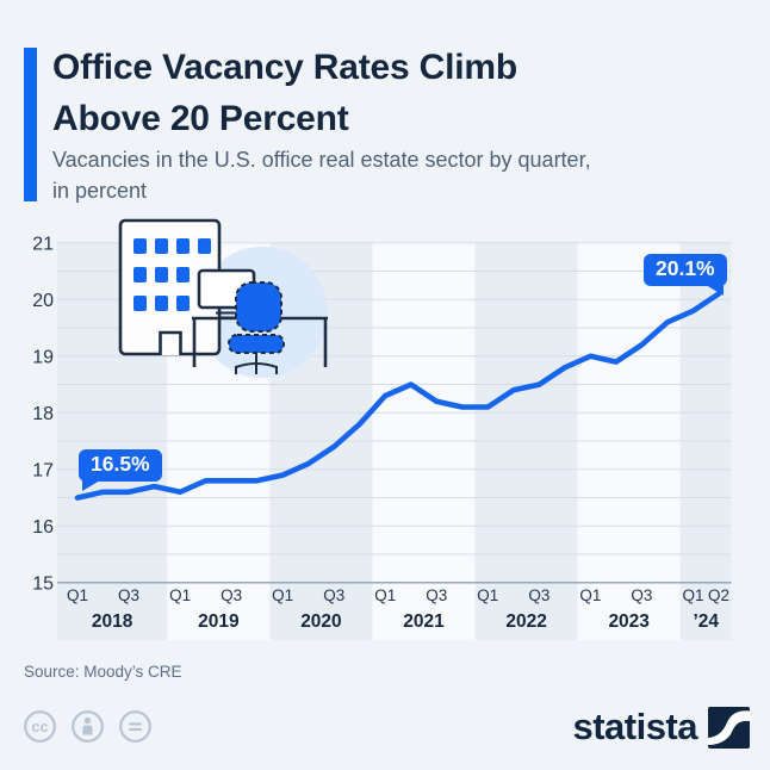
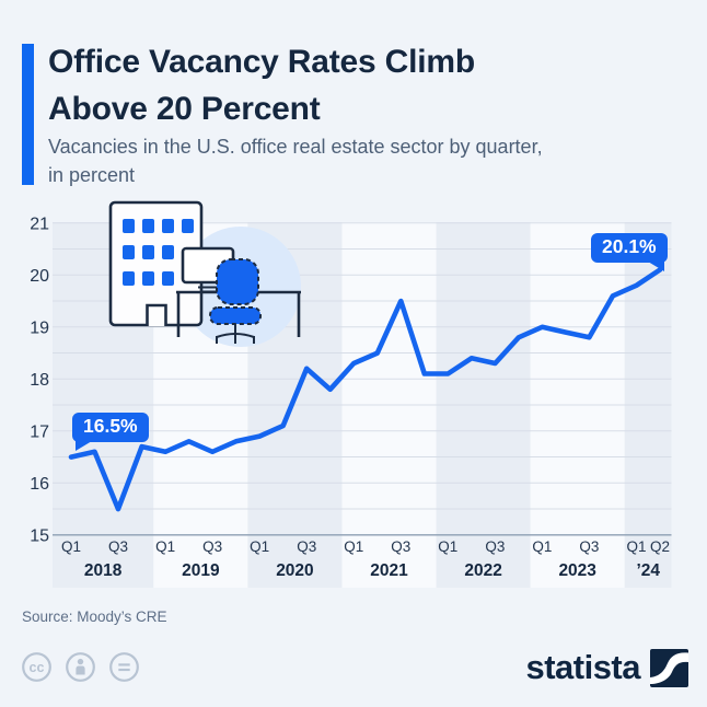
Q3 2018: 16.6 -> 15.5
Q3 2019: 16.8 -> 16.6
Q3 2020: 17.4 -> 18.2
Q3 2021: 18.2 -> 19.5
Q3 2022: 18.5 -> 18.3
Q3 2023: 19.2 -> 18.8
